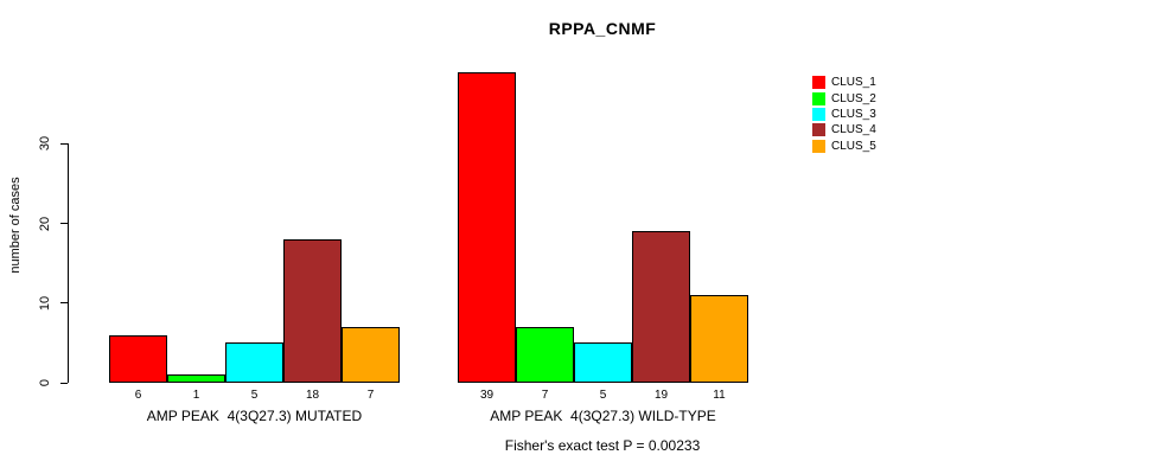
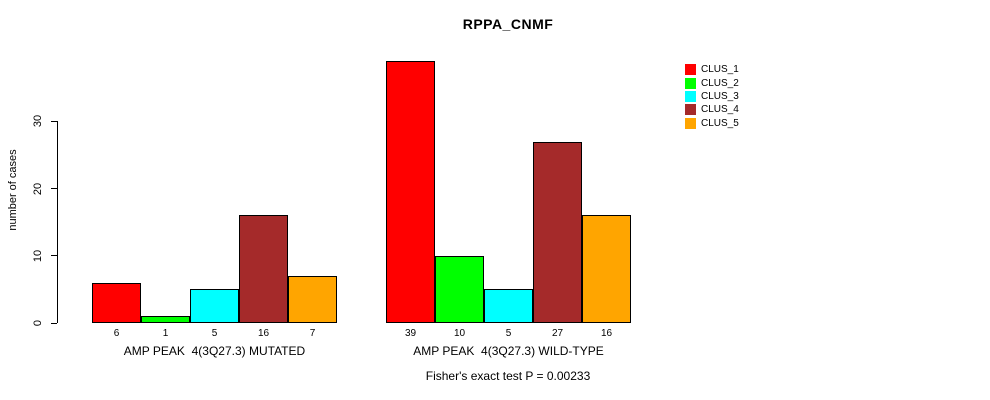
CLUS_4/AMP PEAK 4(3Q27.3) MUTATED: 18 -> 16
CLUS_2/AMP PEAK 4(3Q27.3) WILD-TYPE: 7 -> 10
CLUS_4/AMP PEAK 4(3Q27.3) WILD-TYPE: 19 -> 27
CLUS_5/AMP PEAK 4(3Q27.3) WILD-TYPE: 11 -> 16
